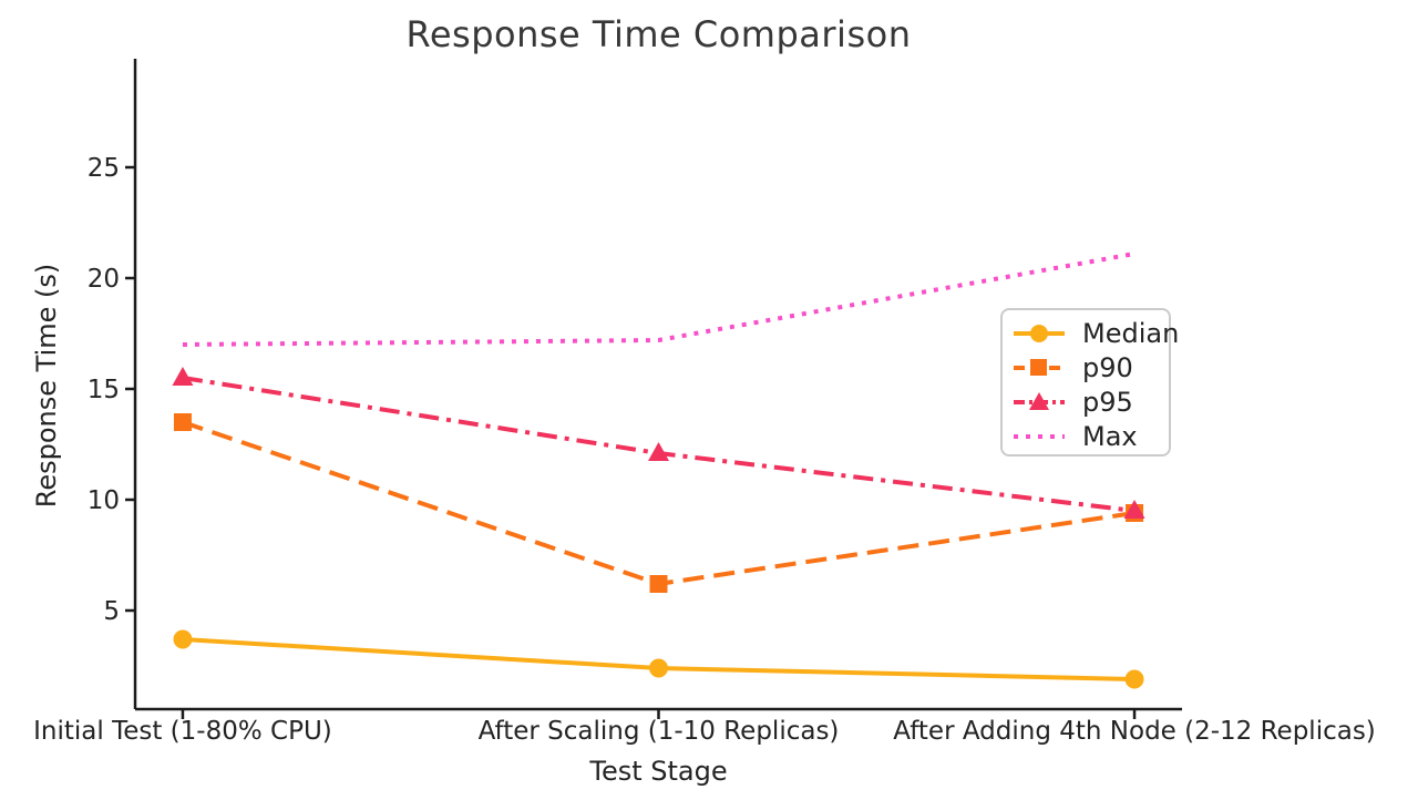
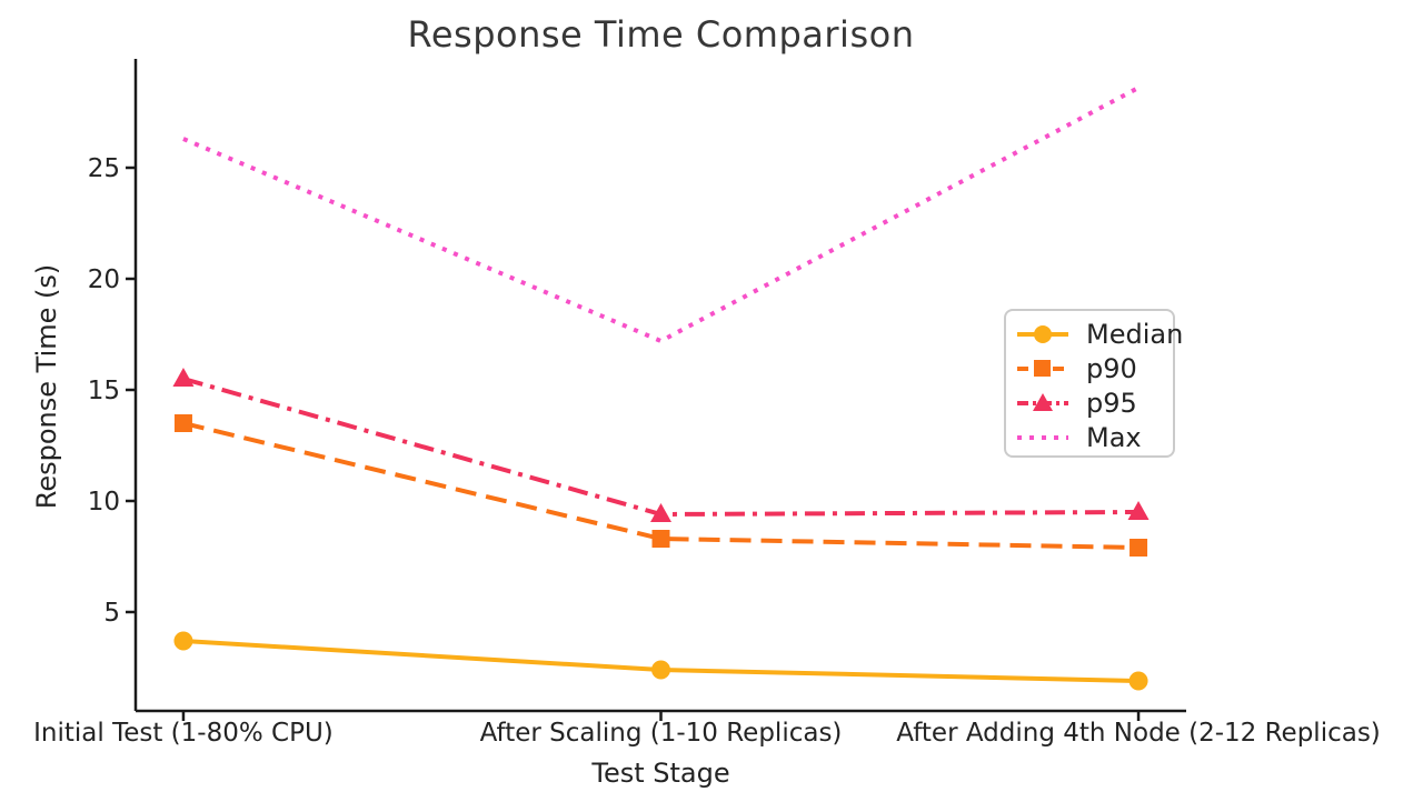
Max/Initial Test (1-80% CPU): 17.0 -> 26.3
p90/After Scaling (1-10 Replicas): 6.2 -> 8.3
p95/After Scaling (1-10 Replicas): 12.1 -> 9.4
p90/After Adding 4th Node (2-12 Replicas): 9.4 -> 7.9
Max/After Adding 4th Node (2-12 Replicas): 21.1 -> 28.6
